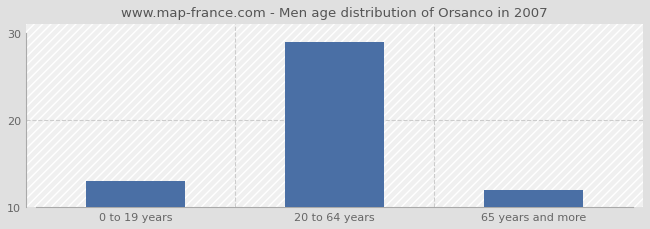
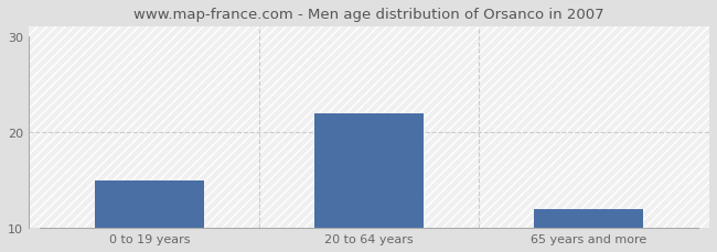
0 to 19 years: 13 -> 15
20 to 64 years: 29 -> 22
